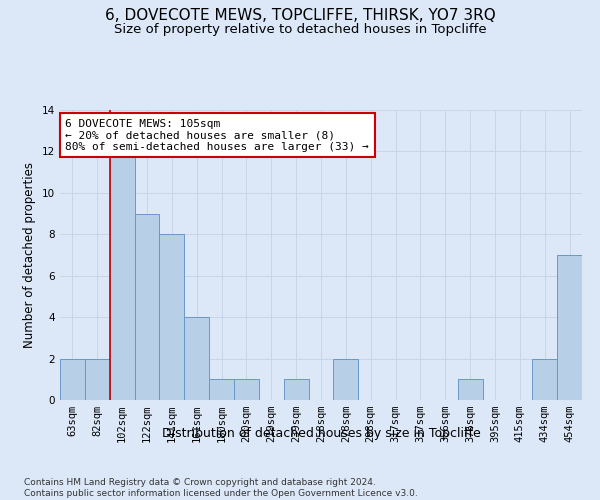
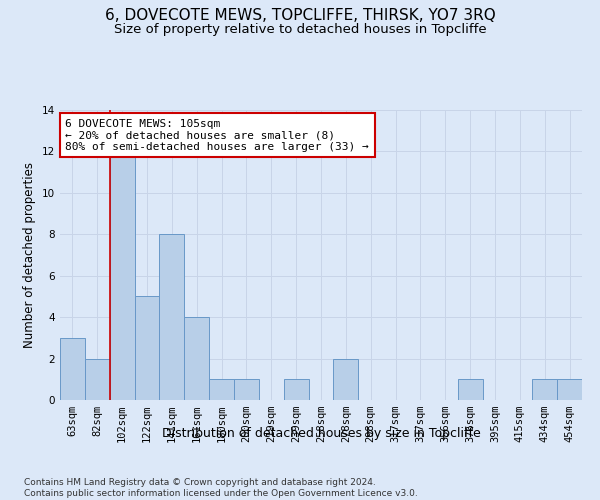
63sqm: 2 -> 3
122sqm: 9 -> 5
434sqm: 2 -> 1
454sqm: 7 -> 1
